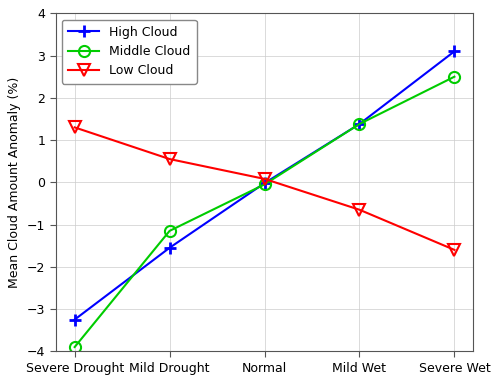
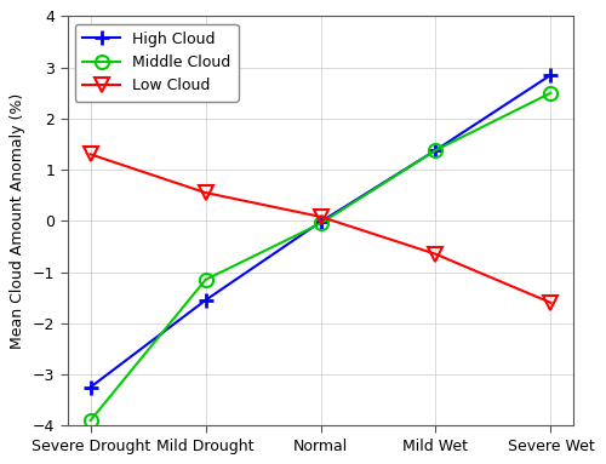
High Cloud/Severe Wet: 3.10 -> 2.85
